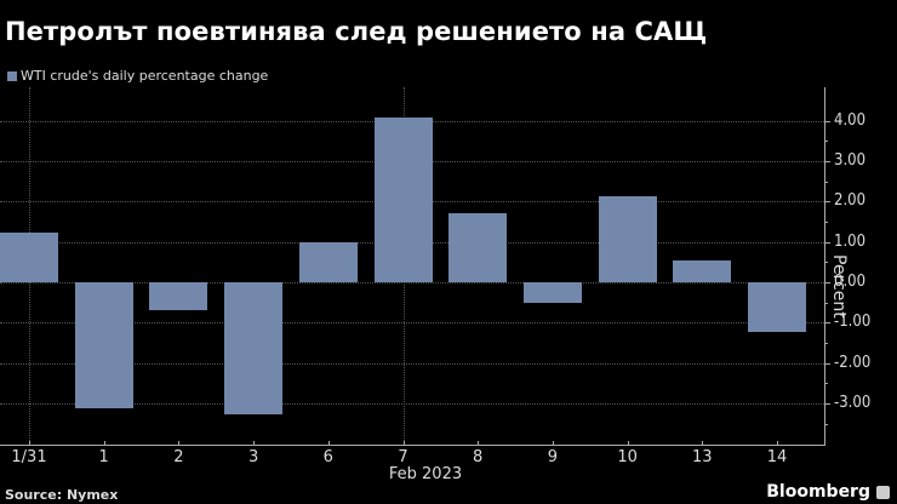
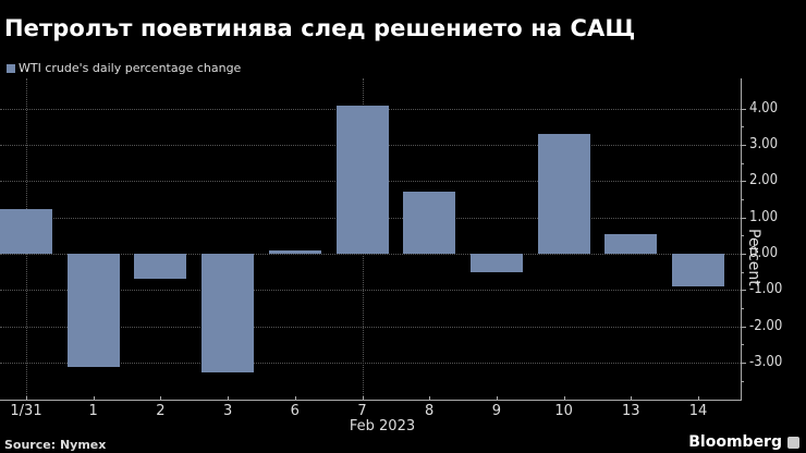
6: 1.0 -> 0.1
10: 2.1 -> 3.3
14: -1.2 -> -0.9
